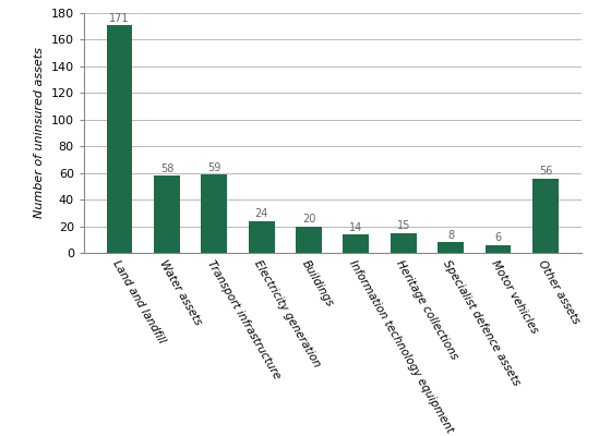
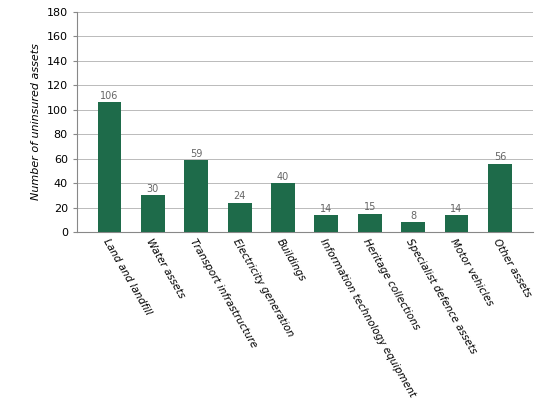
Land and landfill: 171 -> 106
Water assets: 58 -> 30
Buildings: 20 -> 40
Motor vehicles: 6 -> 14
